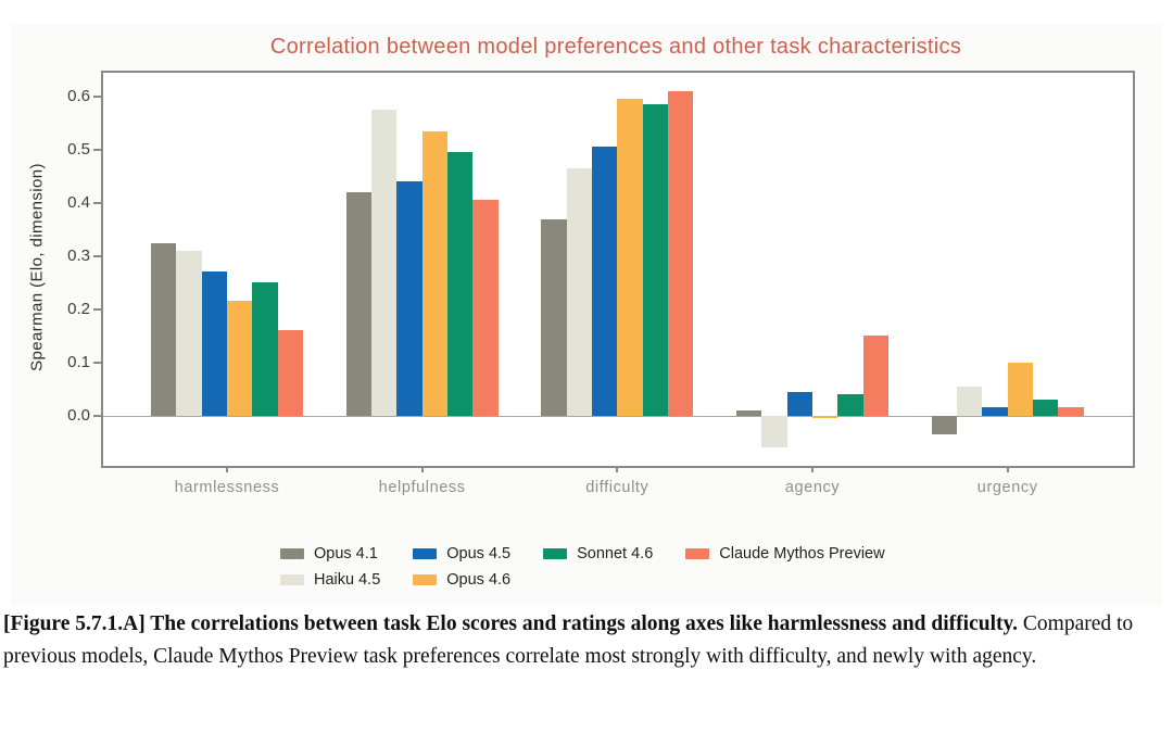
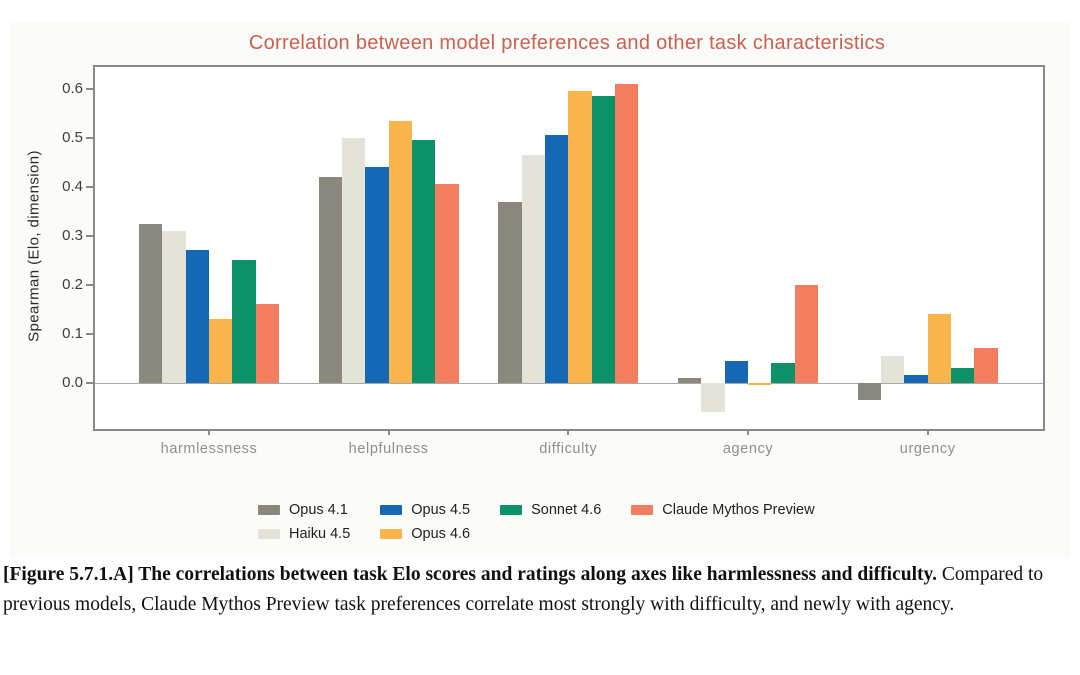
Opus 4.6/harmlessness: 0.21 -> 0.13
Haiku 4.5/helpfulness: 0.57 -> 0.50
Claude Mythos Preview/agency: 0.15 -> 0.20
Opus 4.6/urgency: 0.10 -> 0.14
Claude Mythos Preview/urgency: 0.01 -> 0.07
